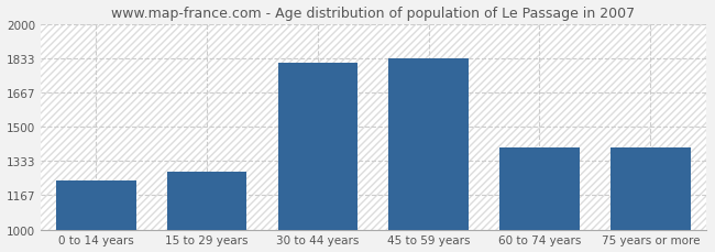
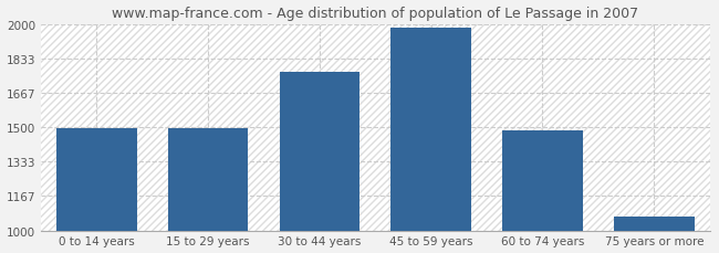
0 to 14 years: 1240 -> 1490
15 to 29 years: 1280 -> 1500
30 to 44 years: 1810 -> 1770
45 to 59 years: 1830 -> 1980
60 to 74 years: 1400 -> 1480
75 years or more: 1400 -> 1070
